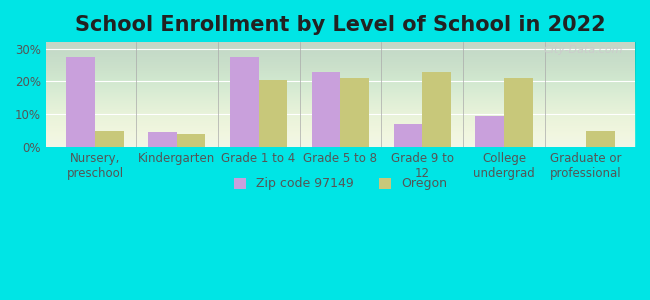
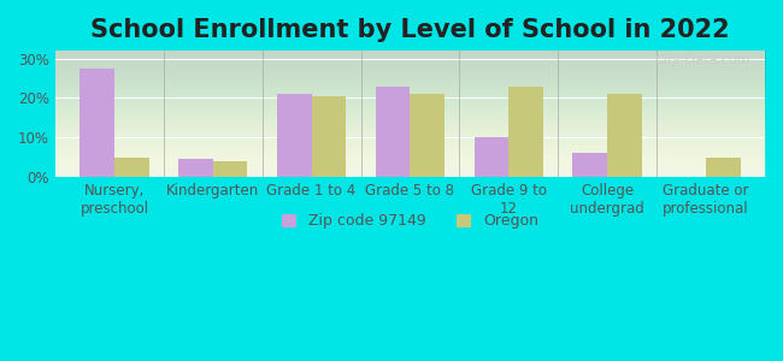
Zip code 97149/Grade 1 to 4: 27.5% -> 21.0%
Zip code 97149/Grade 9 to 12: 7.0% -> 10.0%
Zip code 97149/College undergrad: 9.5% -> 6.0%
